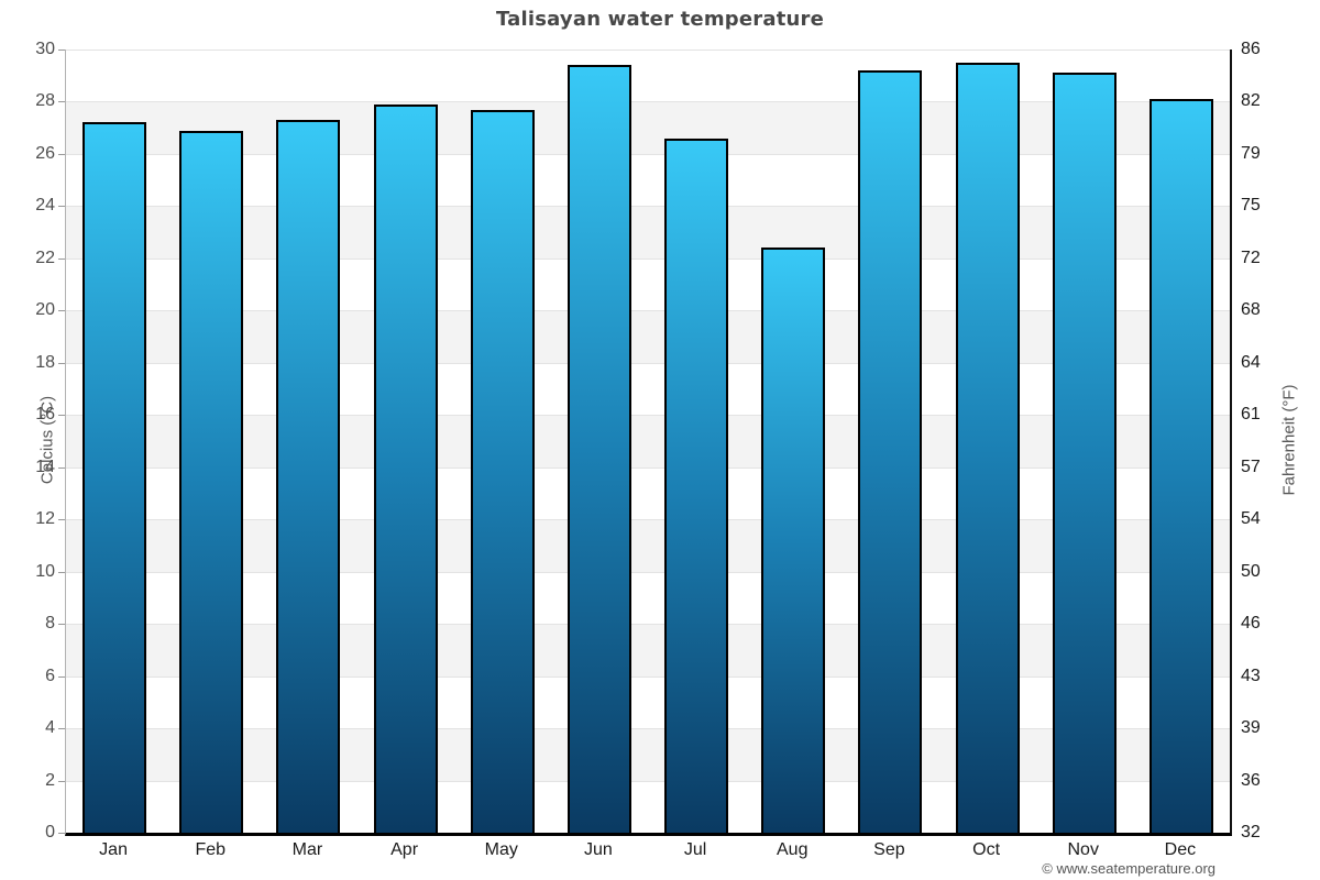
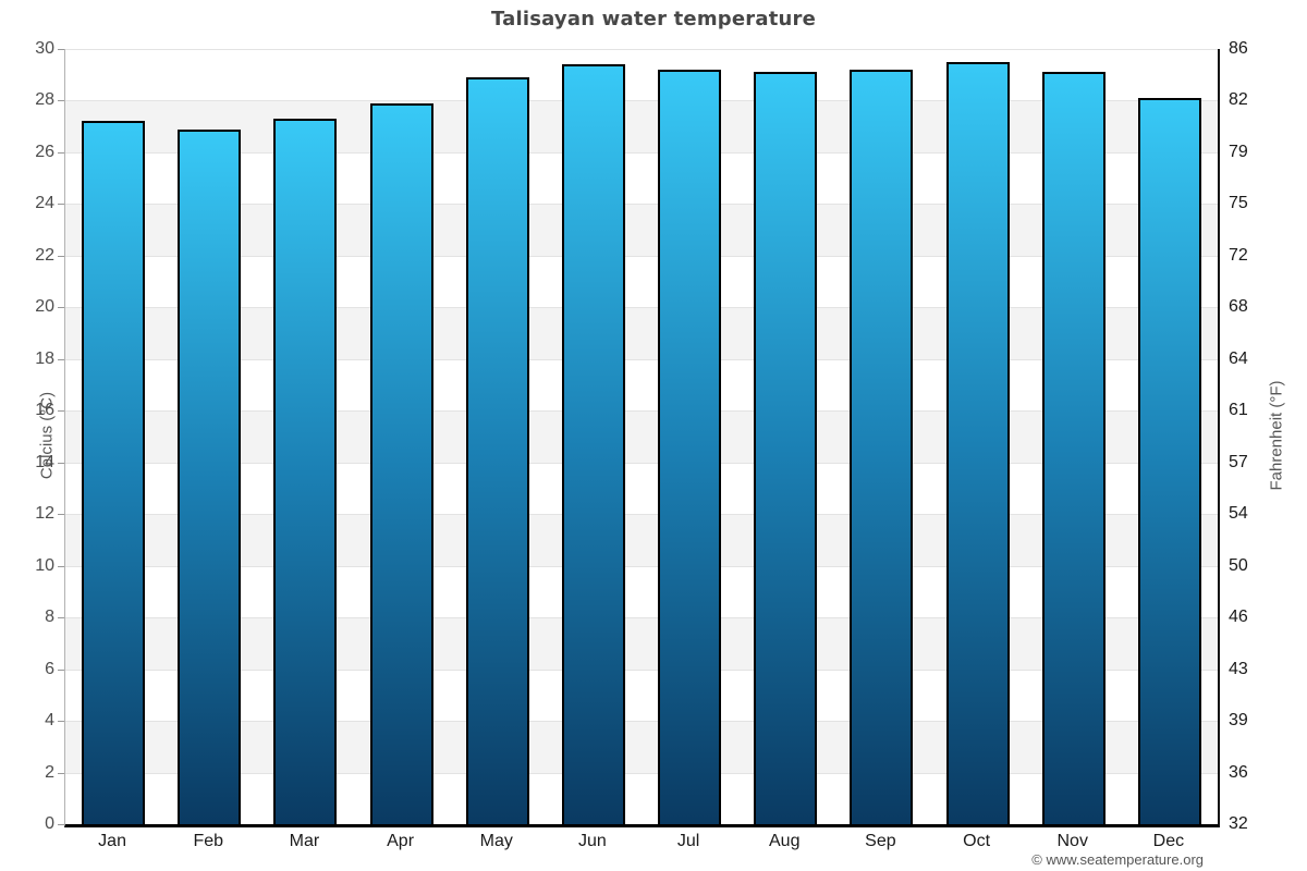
May: 27.7 -> 28.9
Jul: 26.6 -> 29.2
Aug: 22.4 -> 29.1
